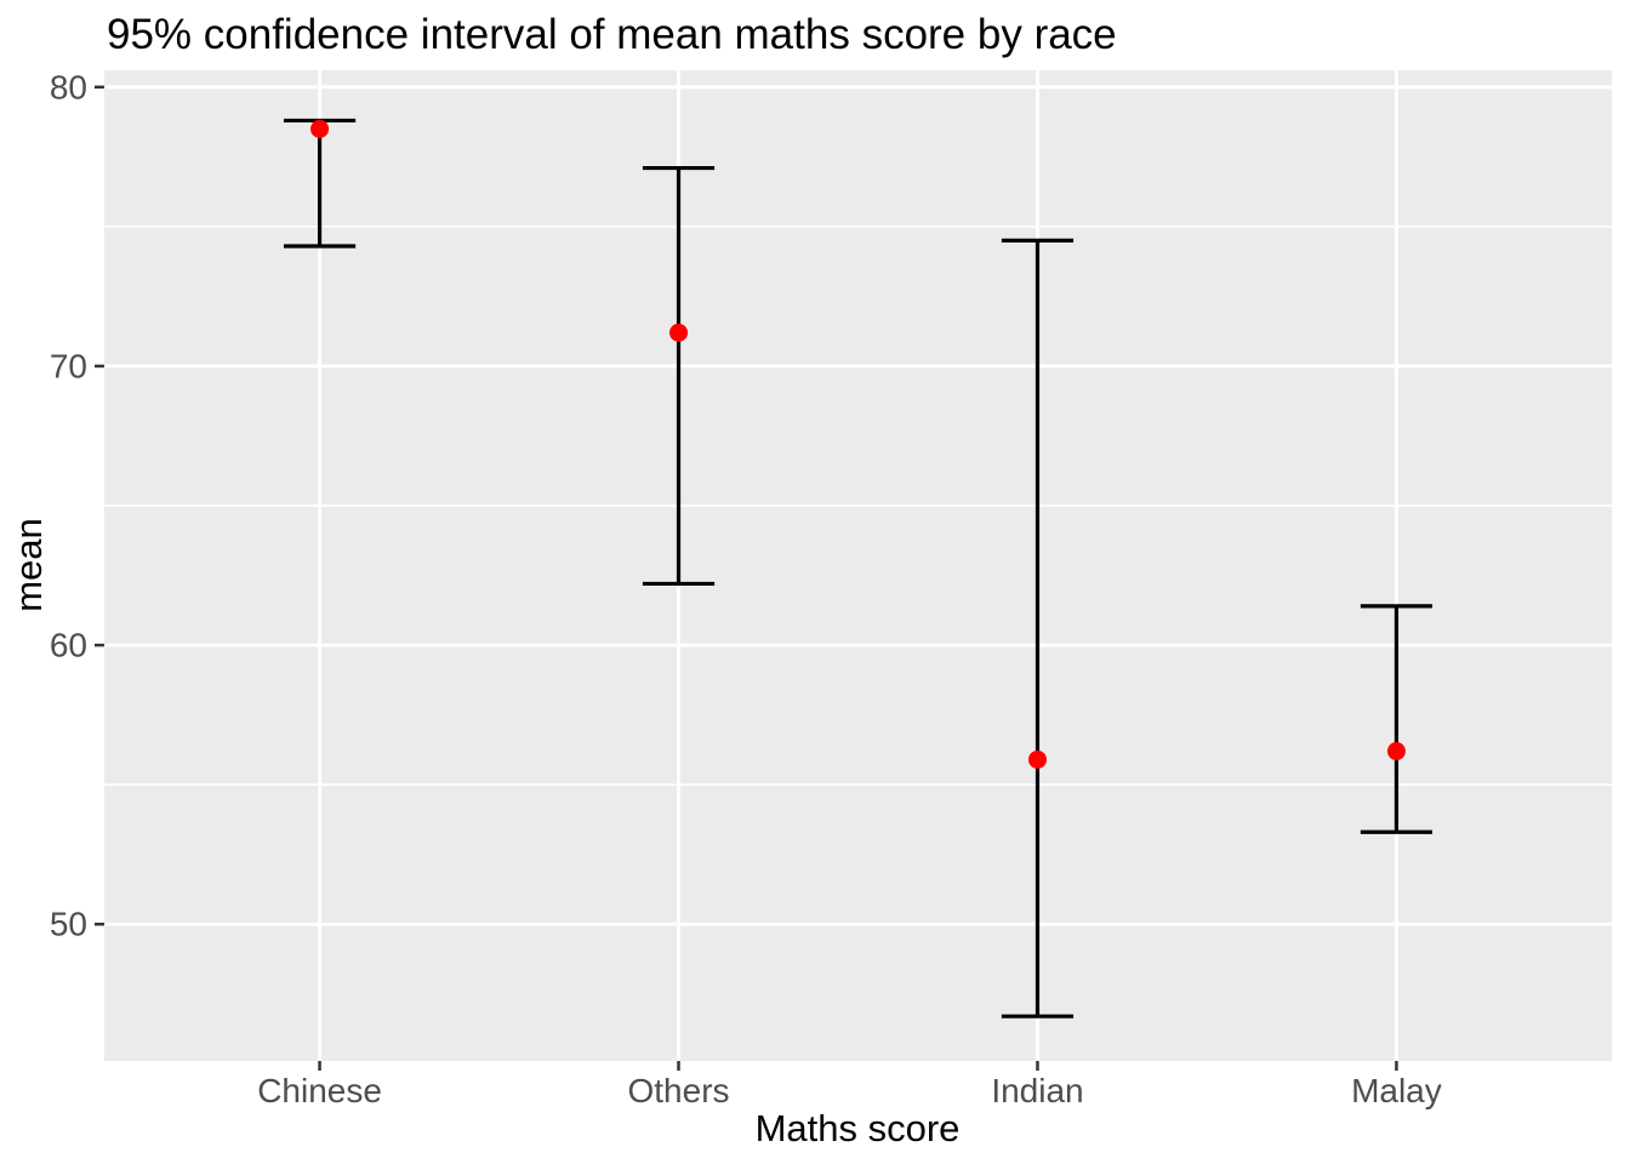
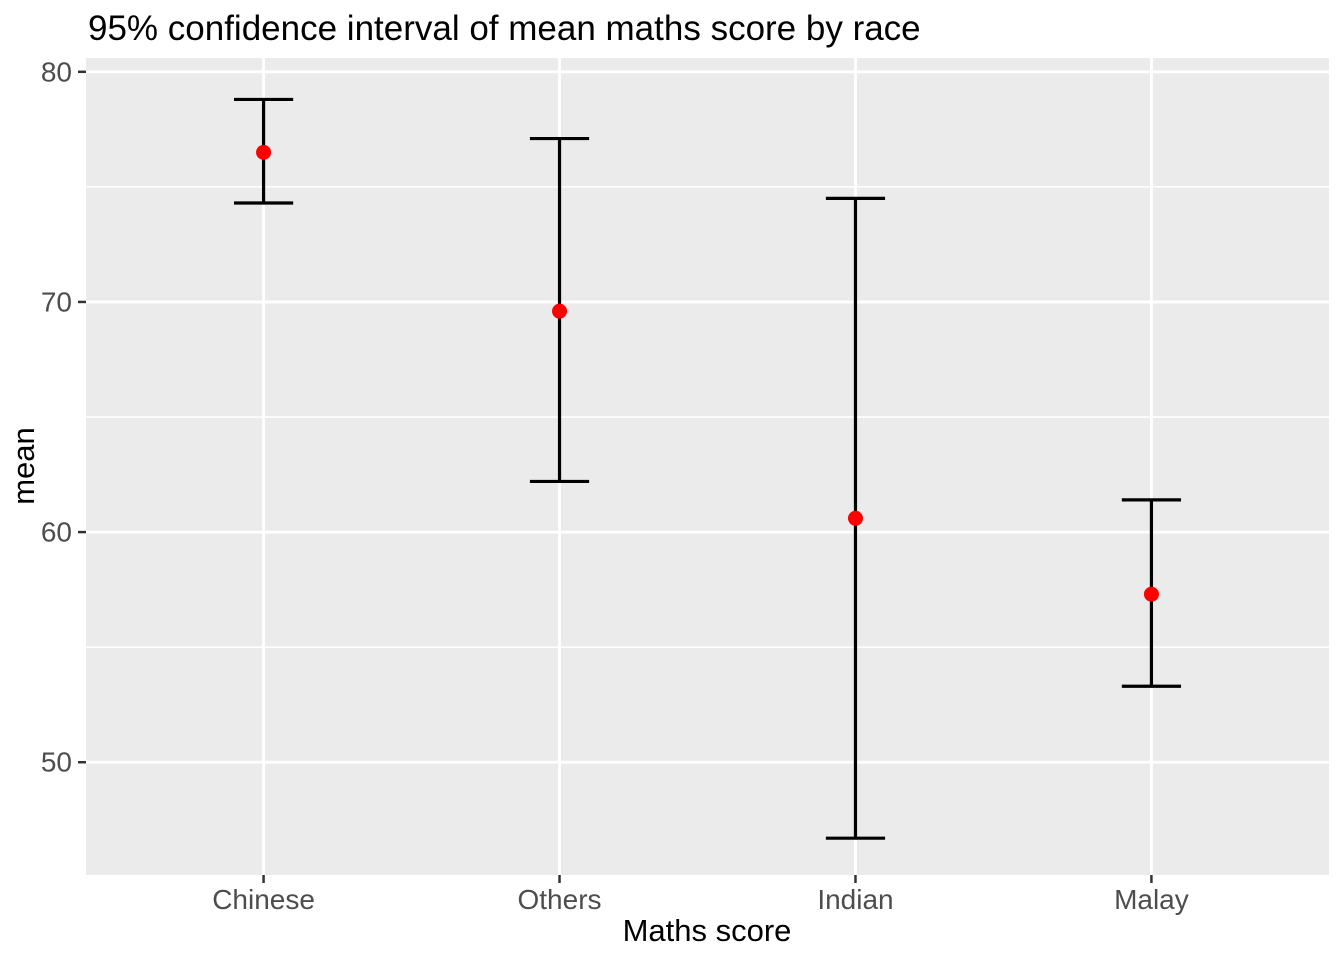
mean/Chinese: 78.5 -> 76.5
mean/Others: 71.2 -> 69.6
mean/Indian: 55.9 -> 60.6
mean/Malay: 56.2 -> 57.3
